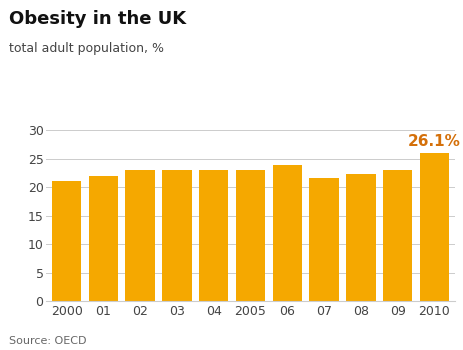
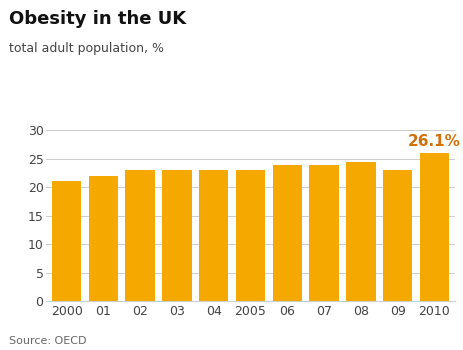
07: 21.6 -> 24.0
08: 22.4 -> 24.5
